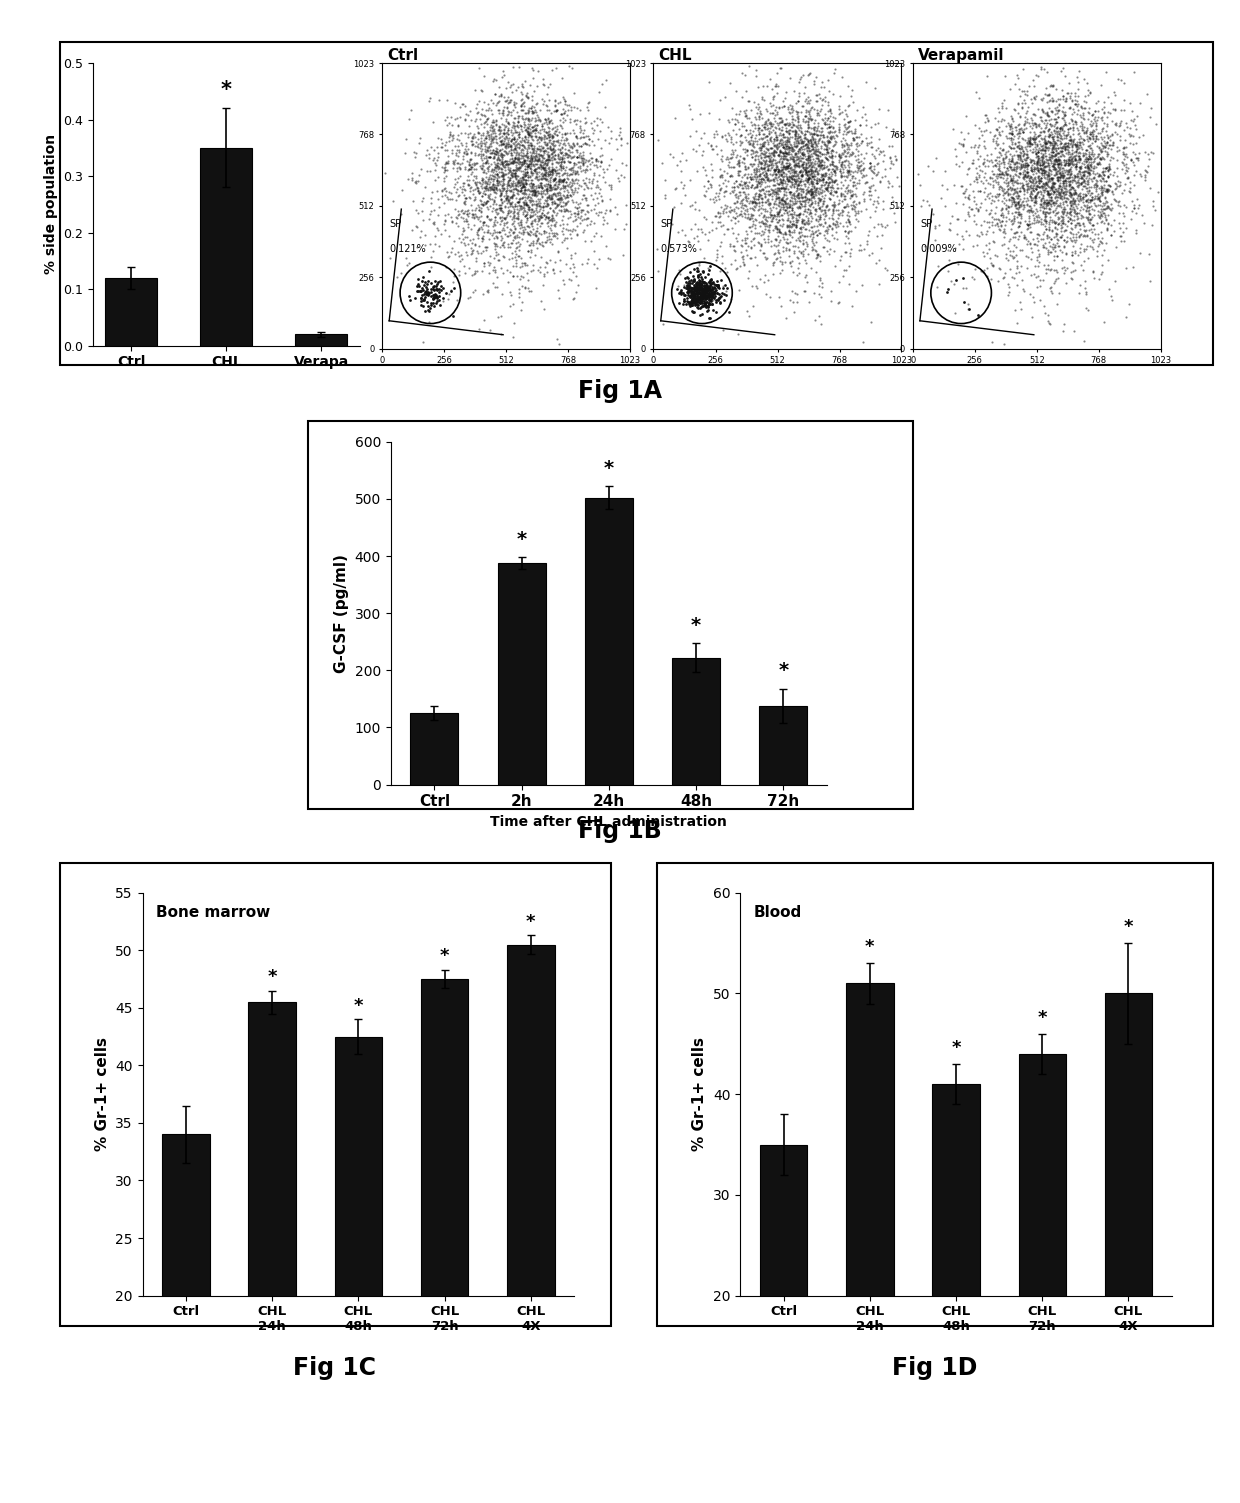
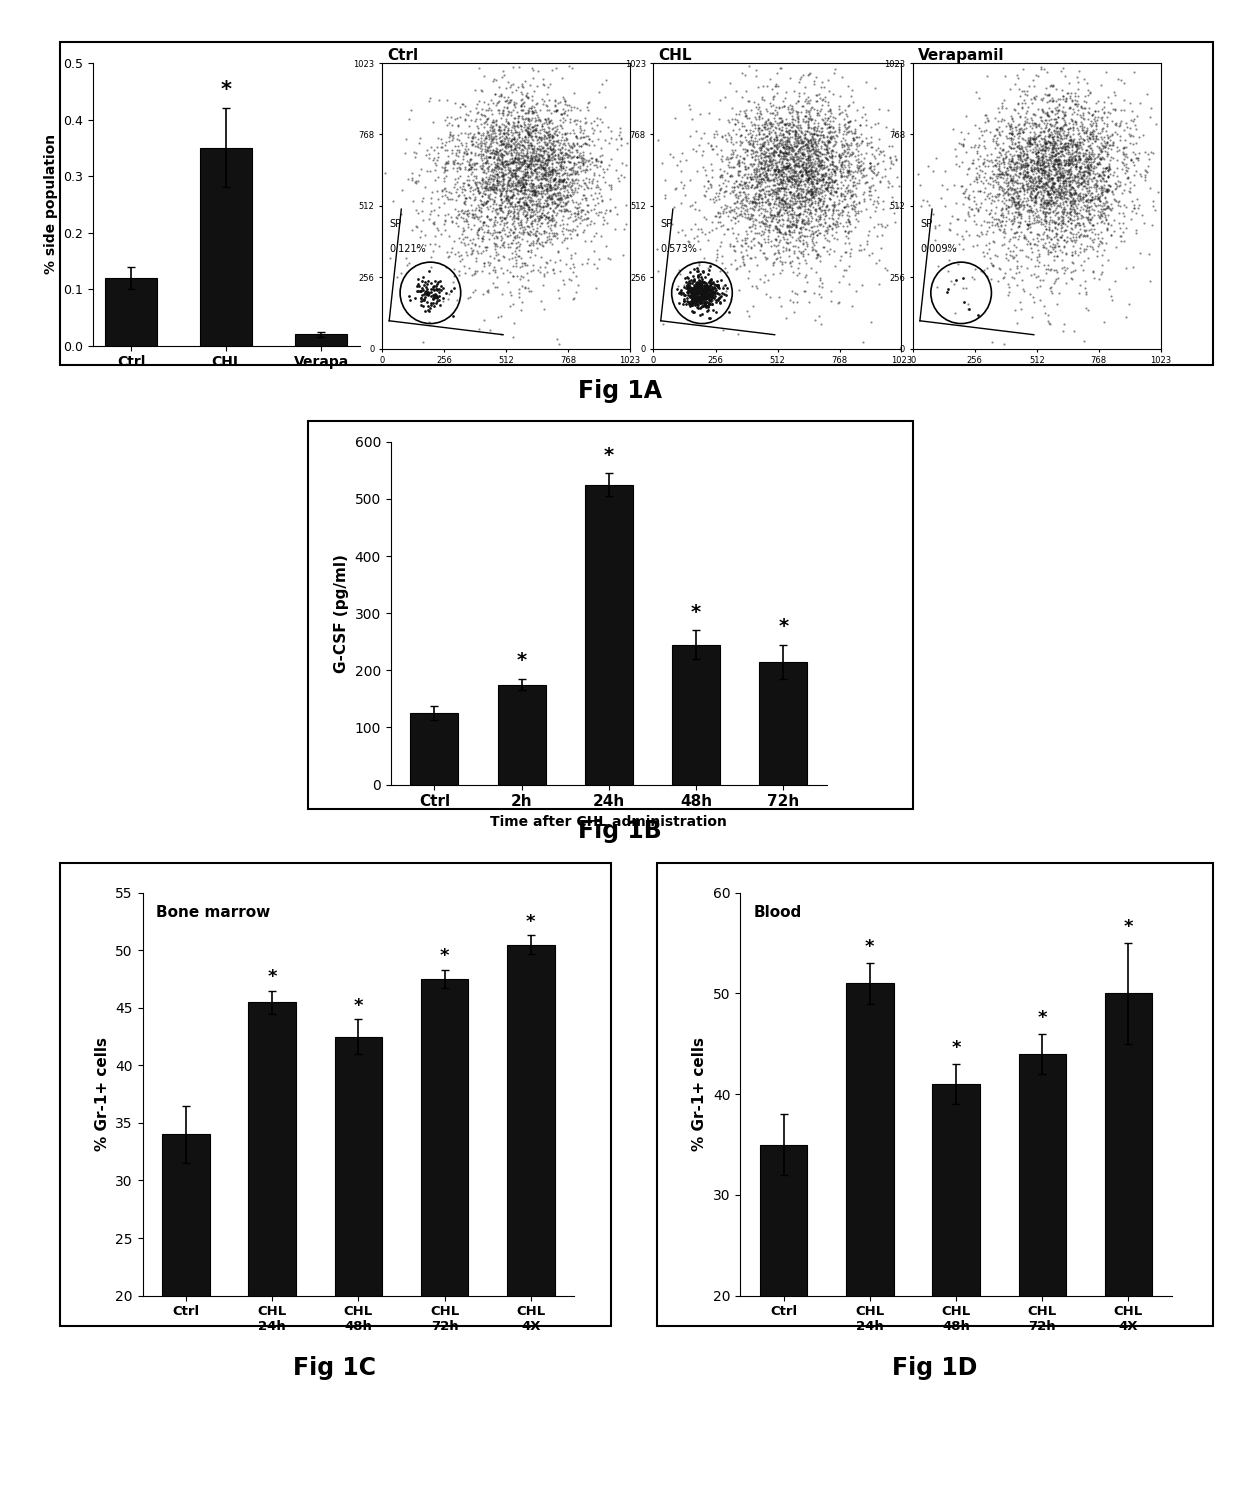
2h: 388 -> 175
24h: 502 -> 525
48h: 222 -> 245
72h: 138 -> 215
